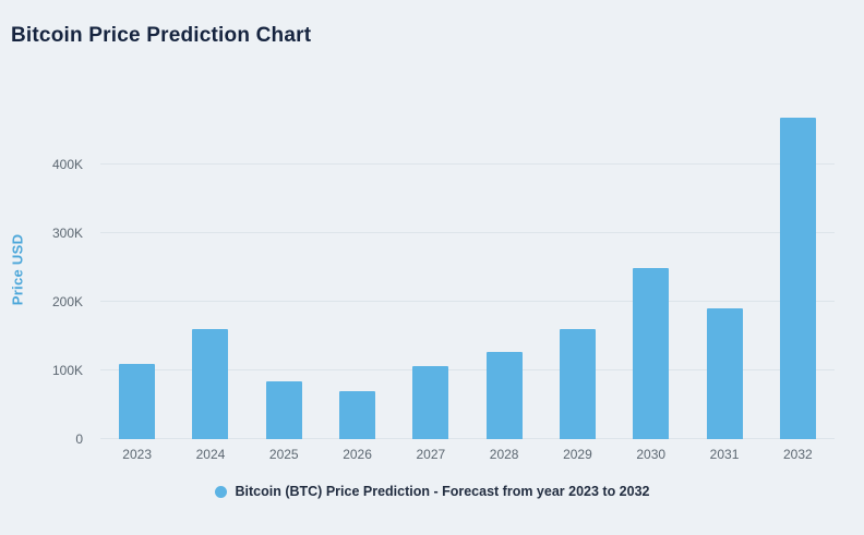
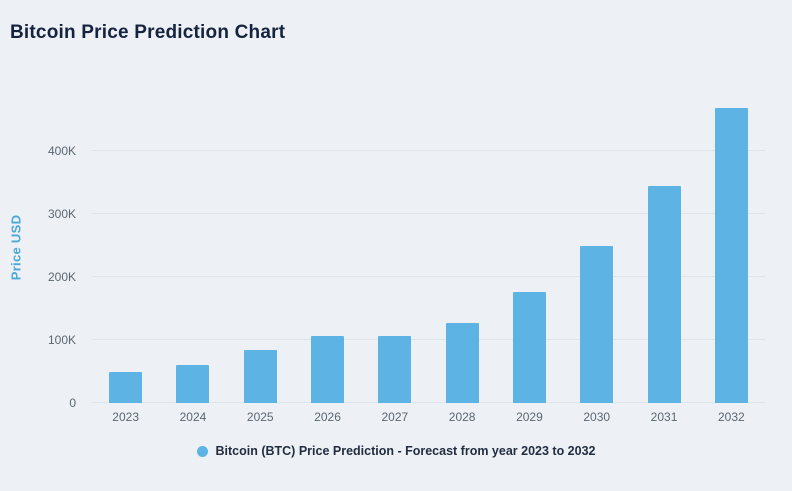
2023: 110K -> 50K
2024: 160K -> 60K
2026: 70K -> 110K
2029: 160K -> 180K
2031: 190K -> 340K
